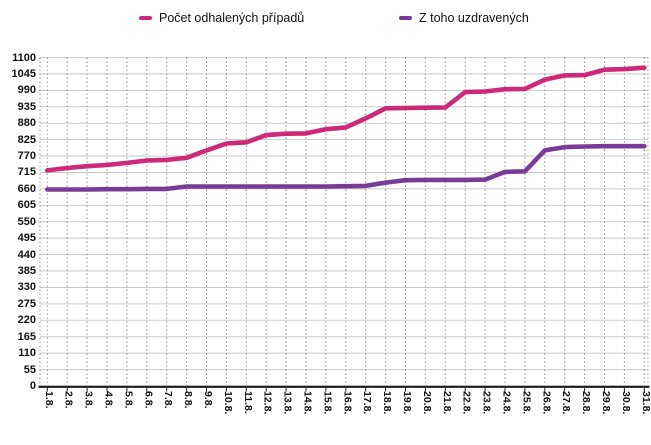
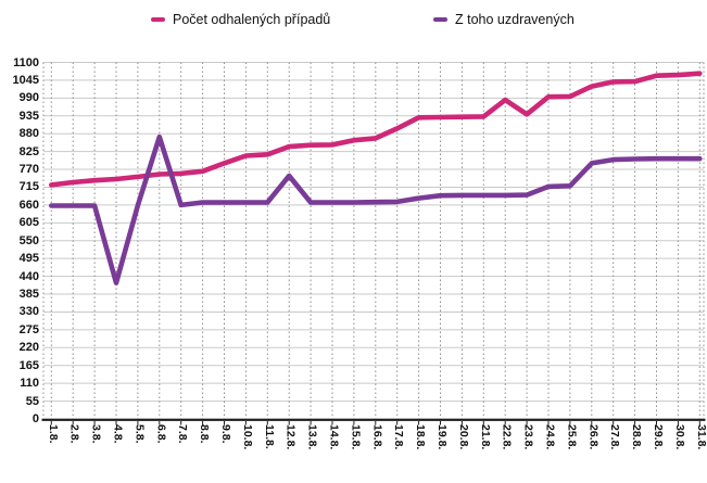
Z toho uzdravených/4.8.: 660 -> 420
Z toho uzdravených/6.8.: 660 -> 870
Z toho uzdravených/12.8.: 670 -> 750
Počet odhalených případů/23.8.: 990 -> 940
